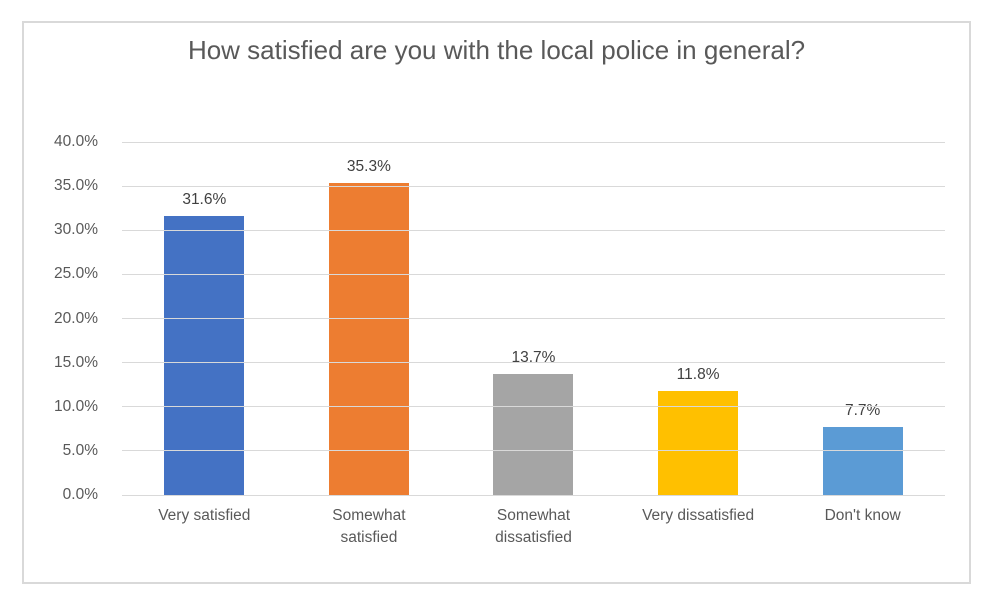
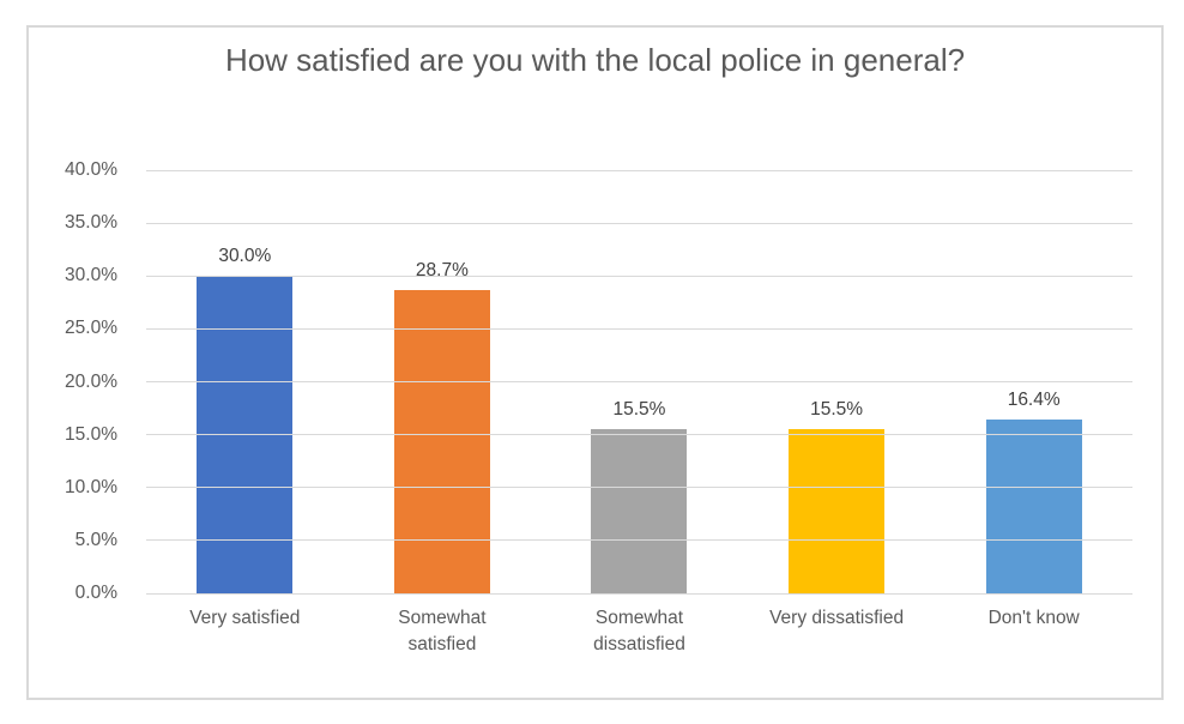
Very satisfied: 31.6% -> 30.0%
Somewhat satisfied: 35.3% -> 28.7%
Somewhat dissatisfied: 13.7% -> 15.5%
Very dissatisfied: 11.8% -> 15.5%
Don't know: 7.7% -> 16.4%
